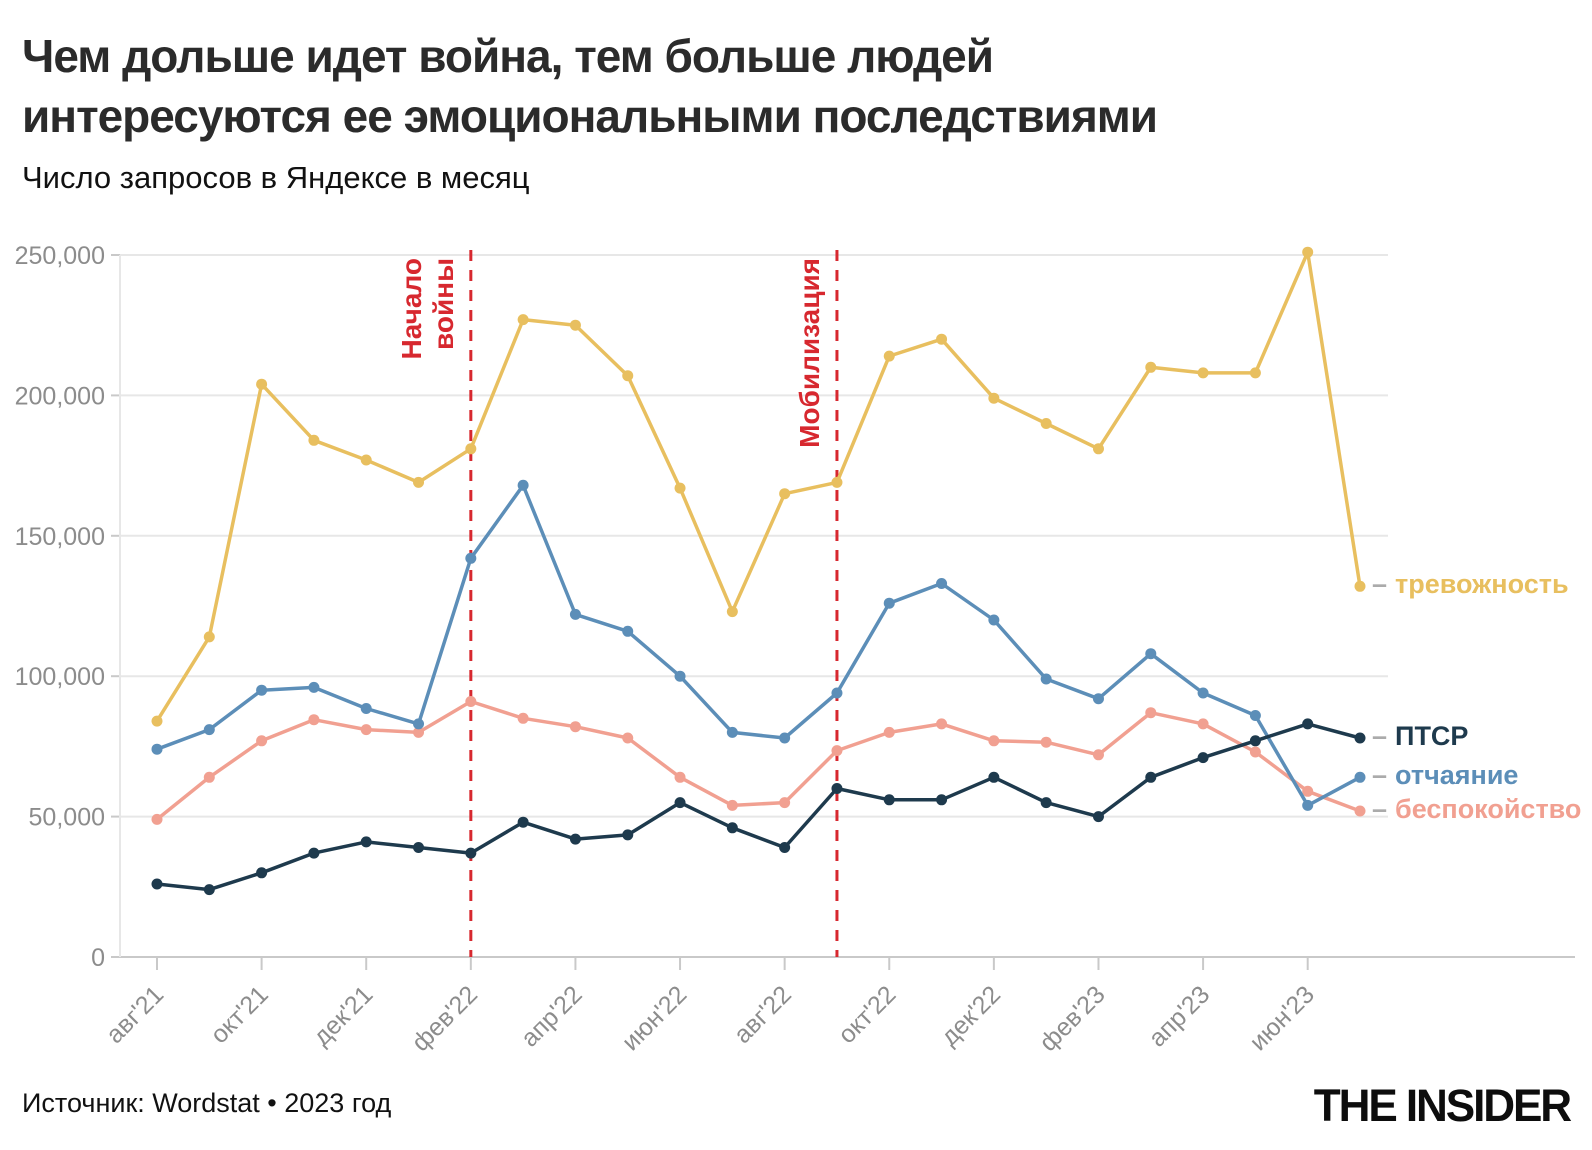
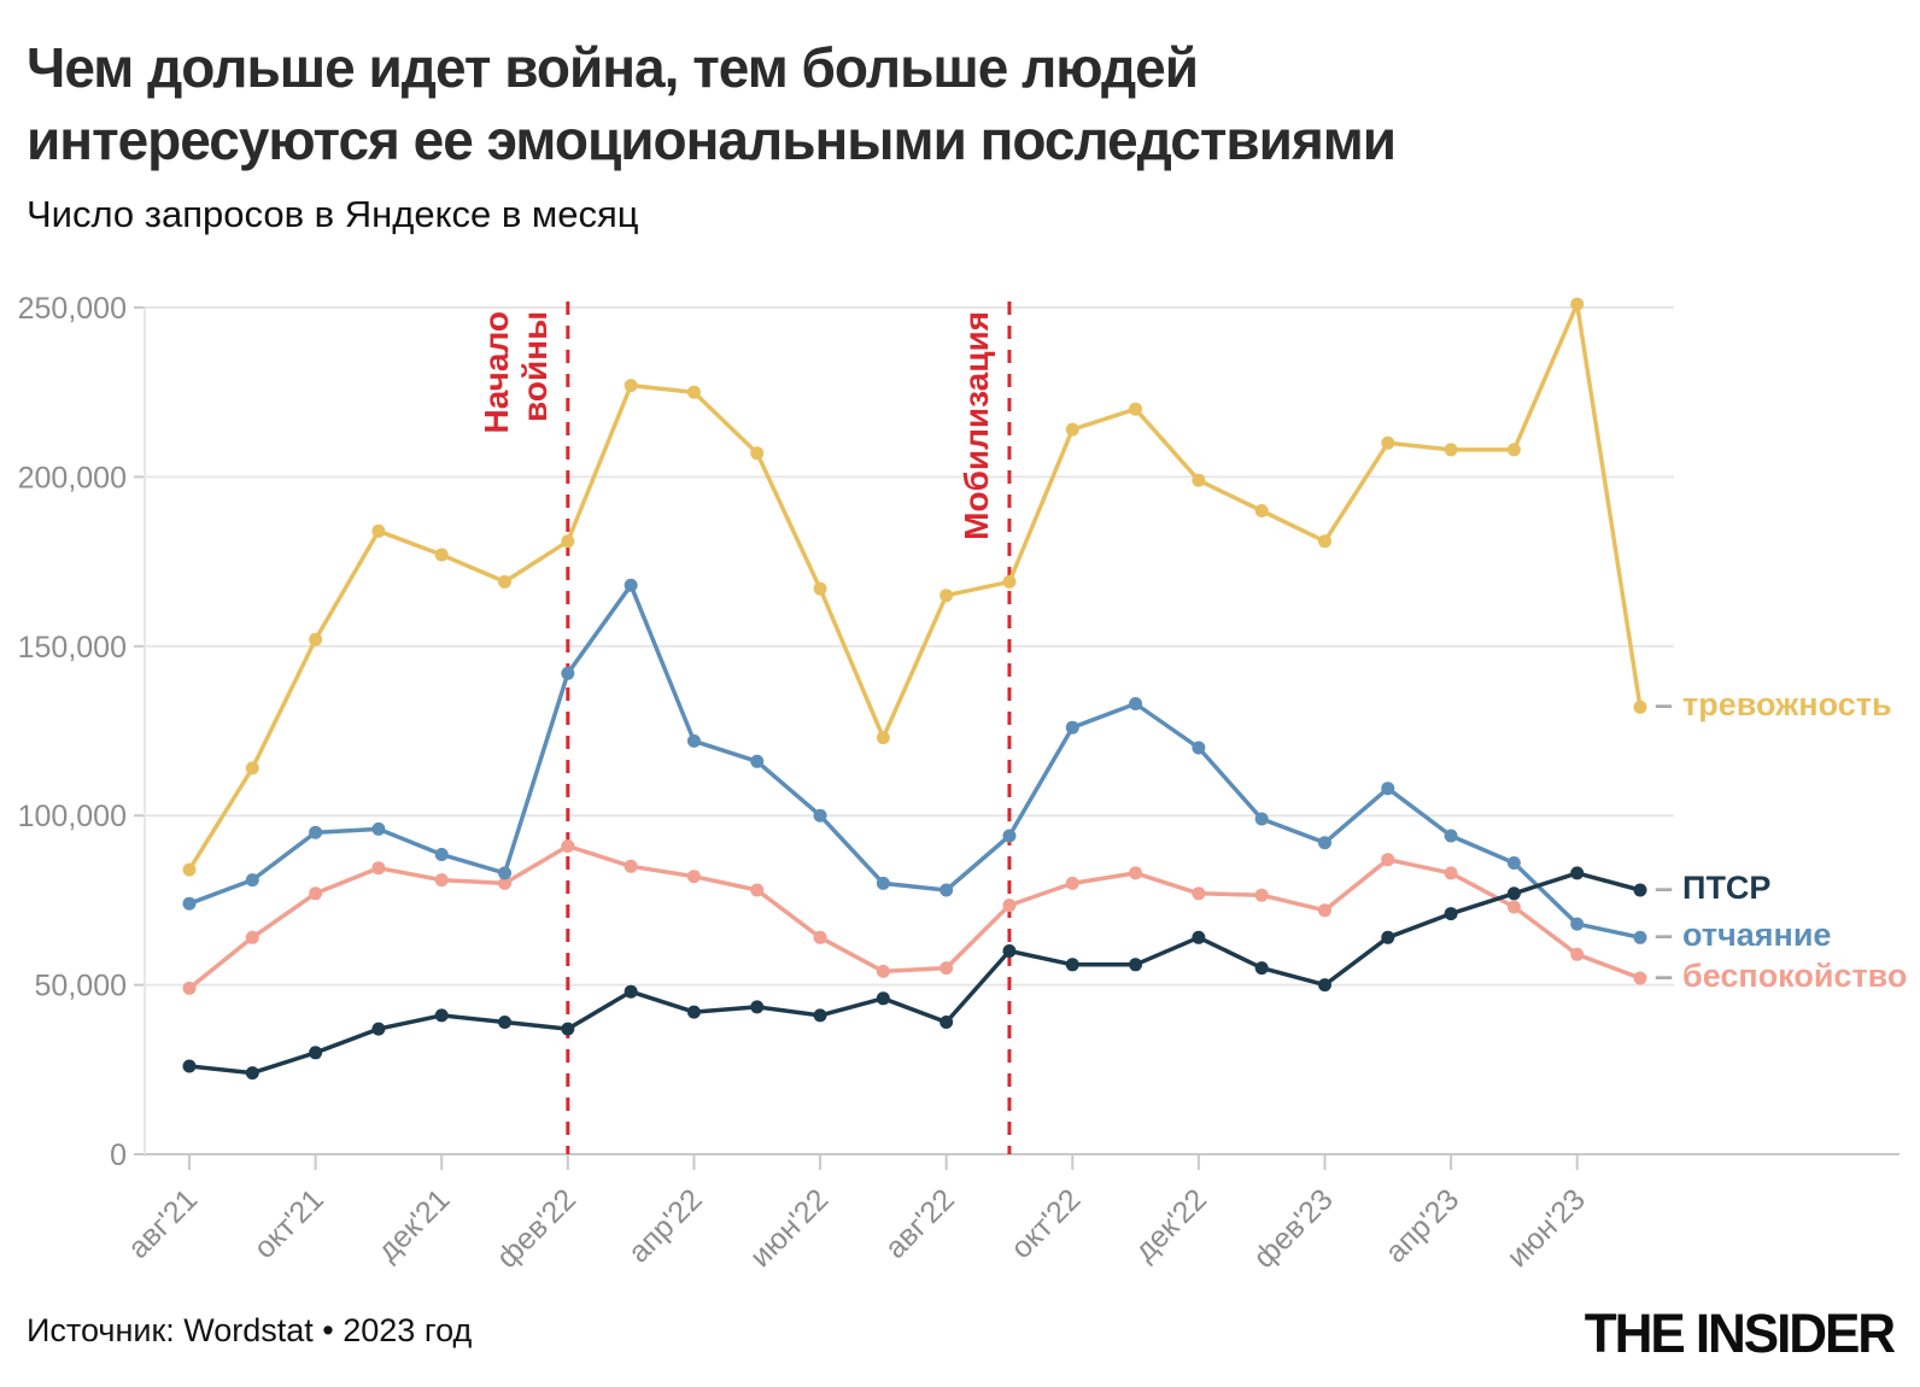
тревожность/окт'21: 204000 -> 152000
ПТСР/июн'22: 55000 -> 41000
отчаяние/июн'23: 54000 -> 68000
